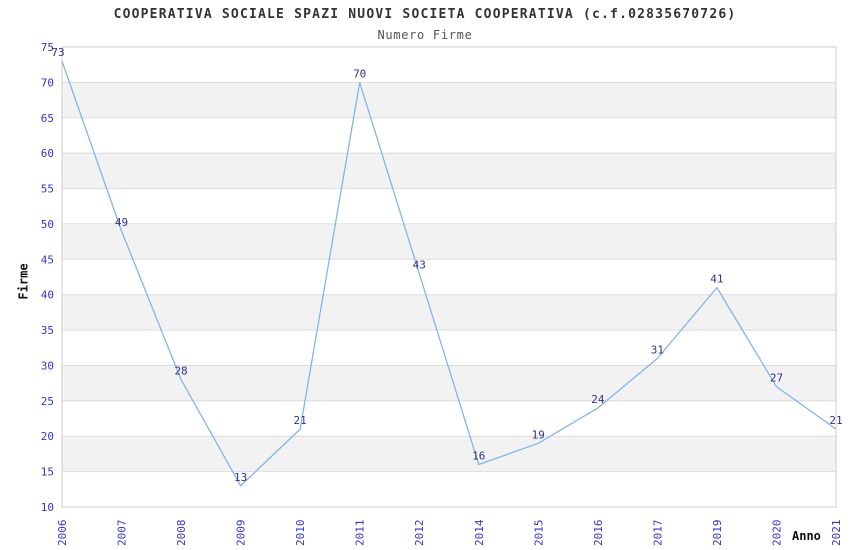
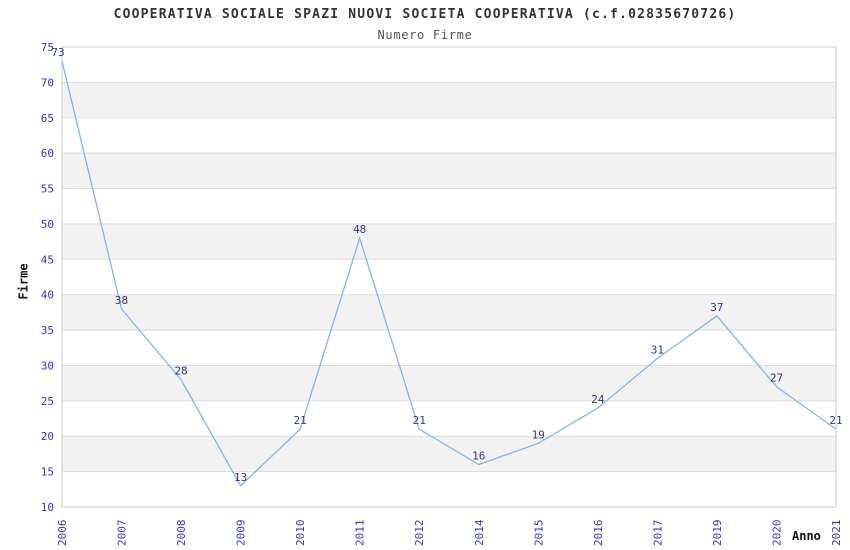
2007: 49 -> 38
2011: 70 -> 48
2012: 43 -> 21
2019: 41 -> 37
